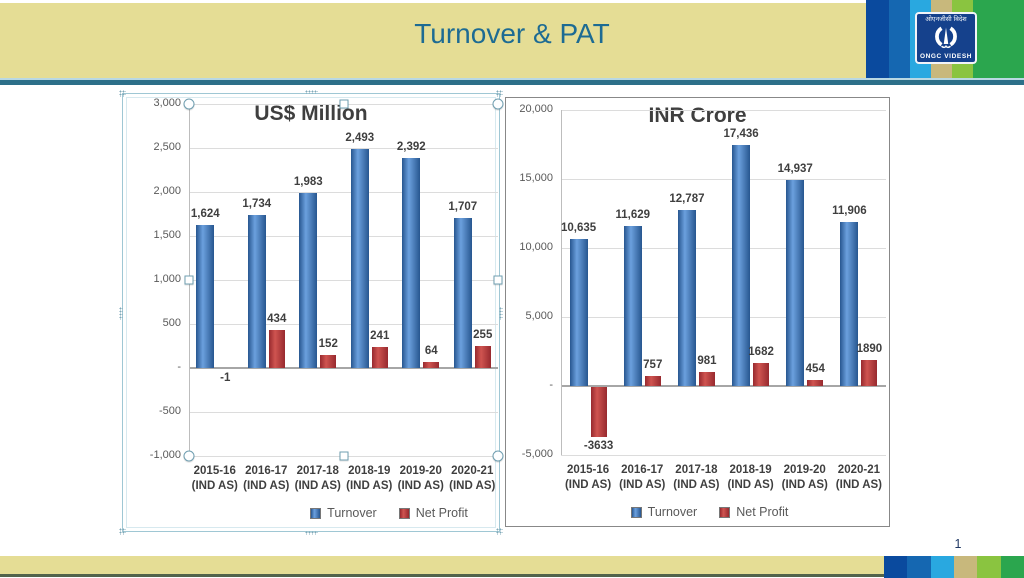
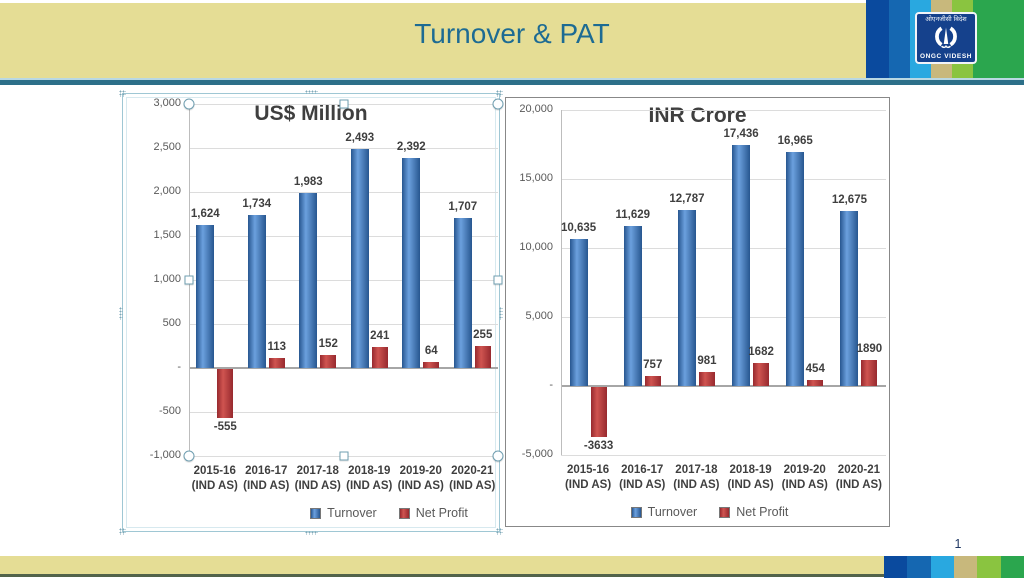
US$ Million/Net Profit/2015-16: -1 -> -555
US$ Million/Net Profit/2016-17: 434 -> 113
INR Crore/Turnover/2019-20: 14,937 -> 16,965
INR Crore/Turnover/2020-21: 11,906 -> 12,675
